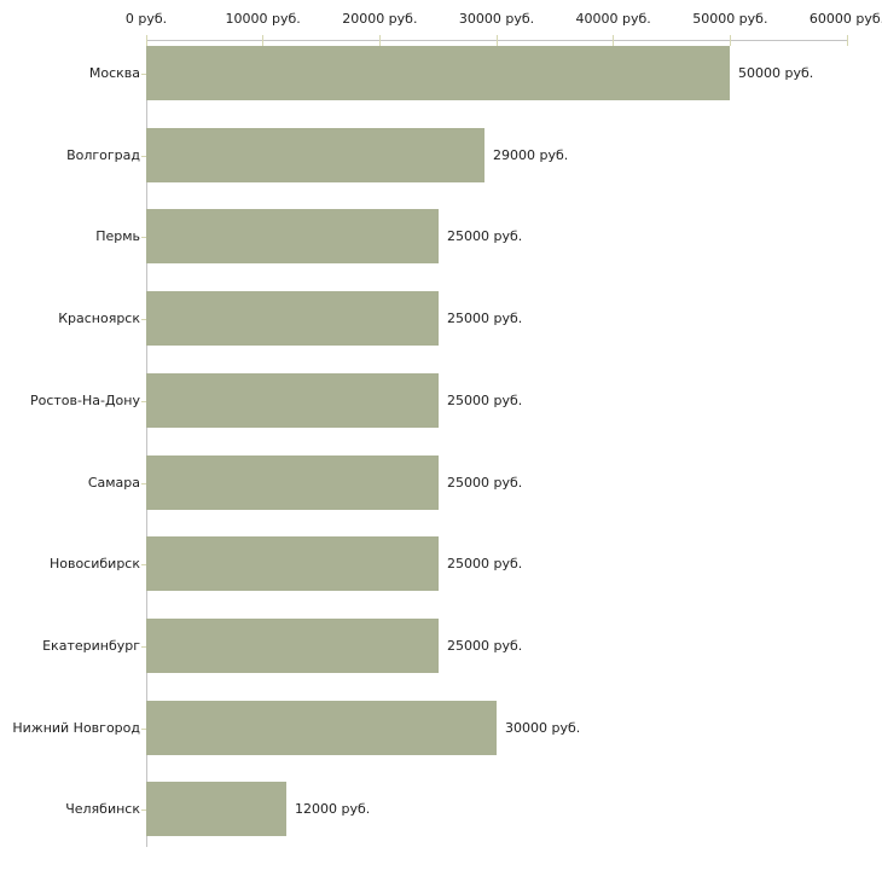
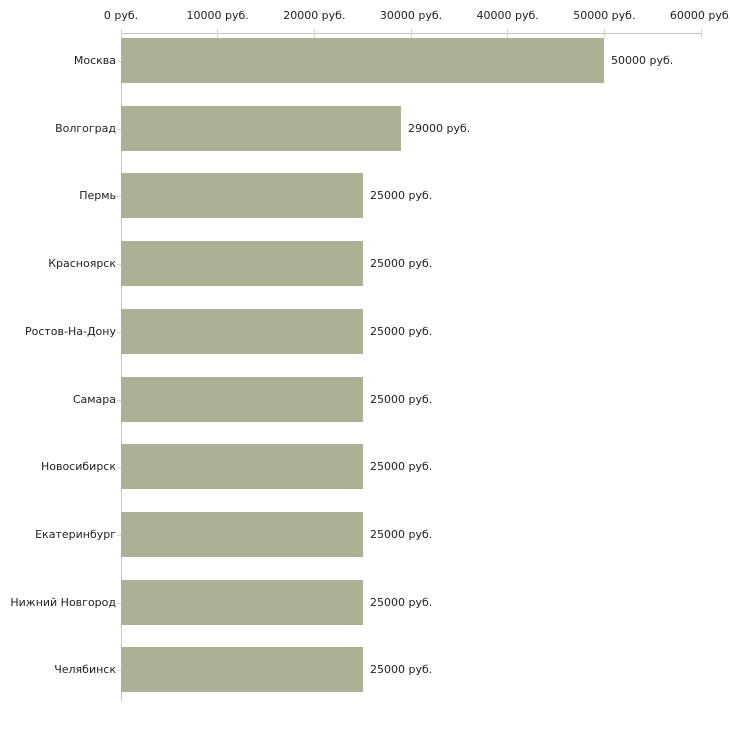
Нижний Новгород: 30000 -> 25000
Челябинск: 12000 -> 25000
